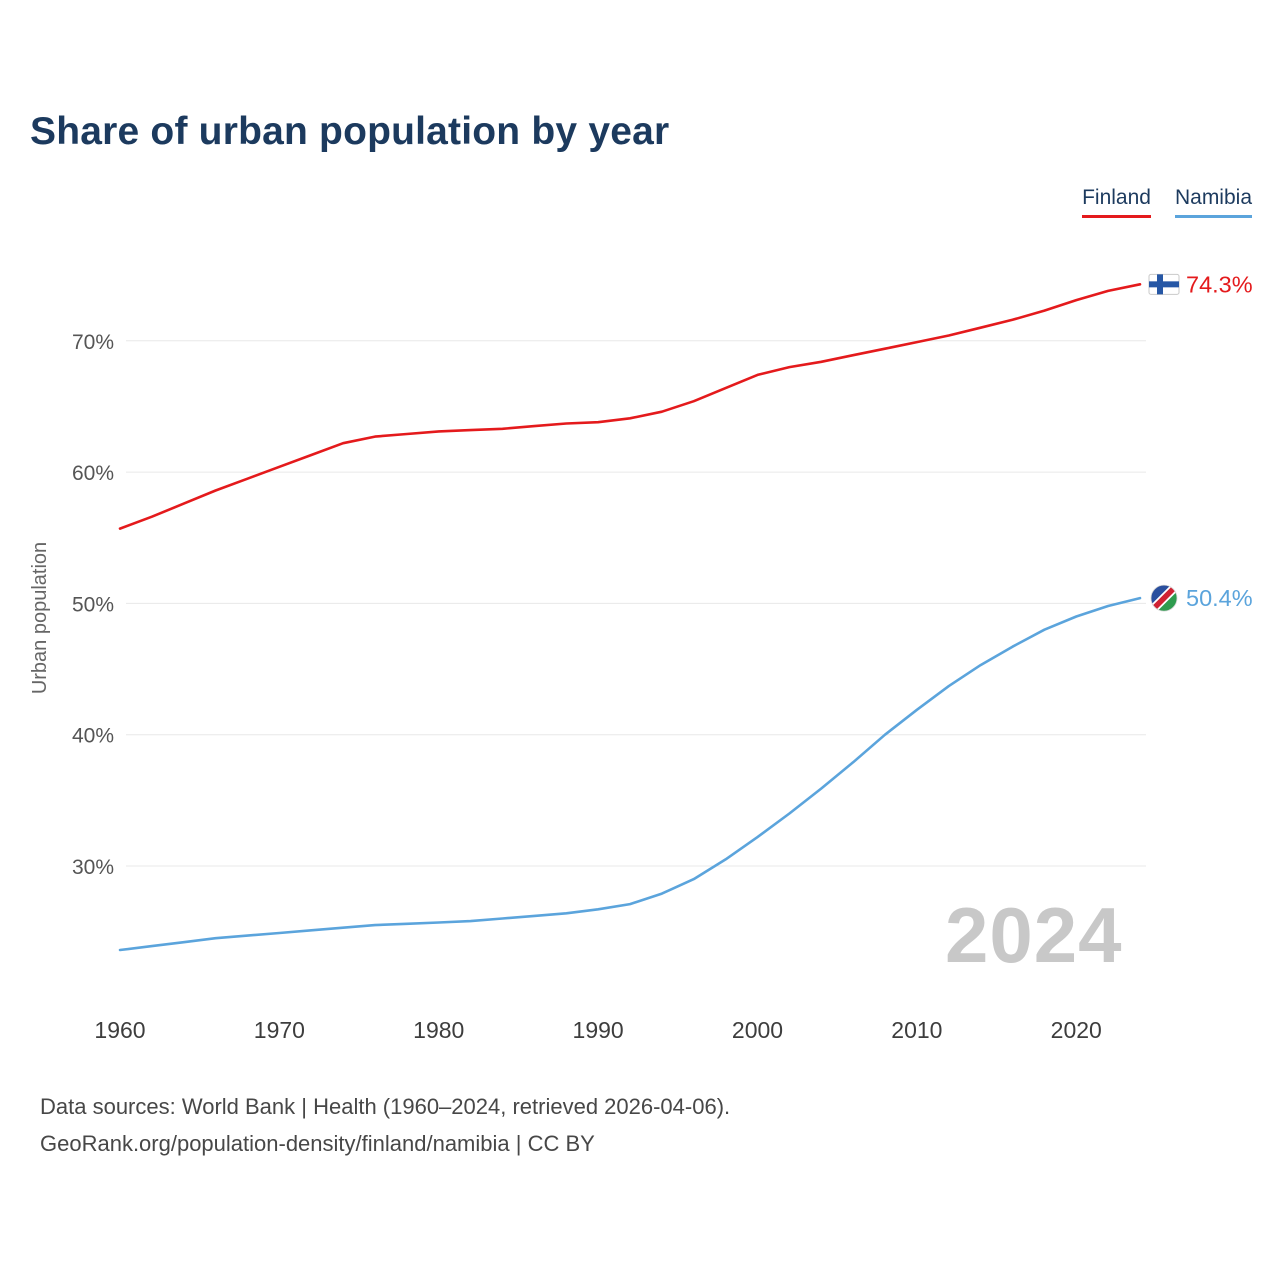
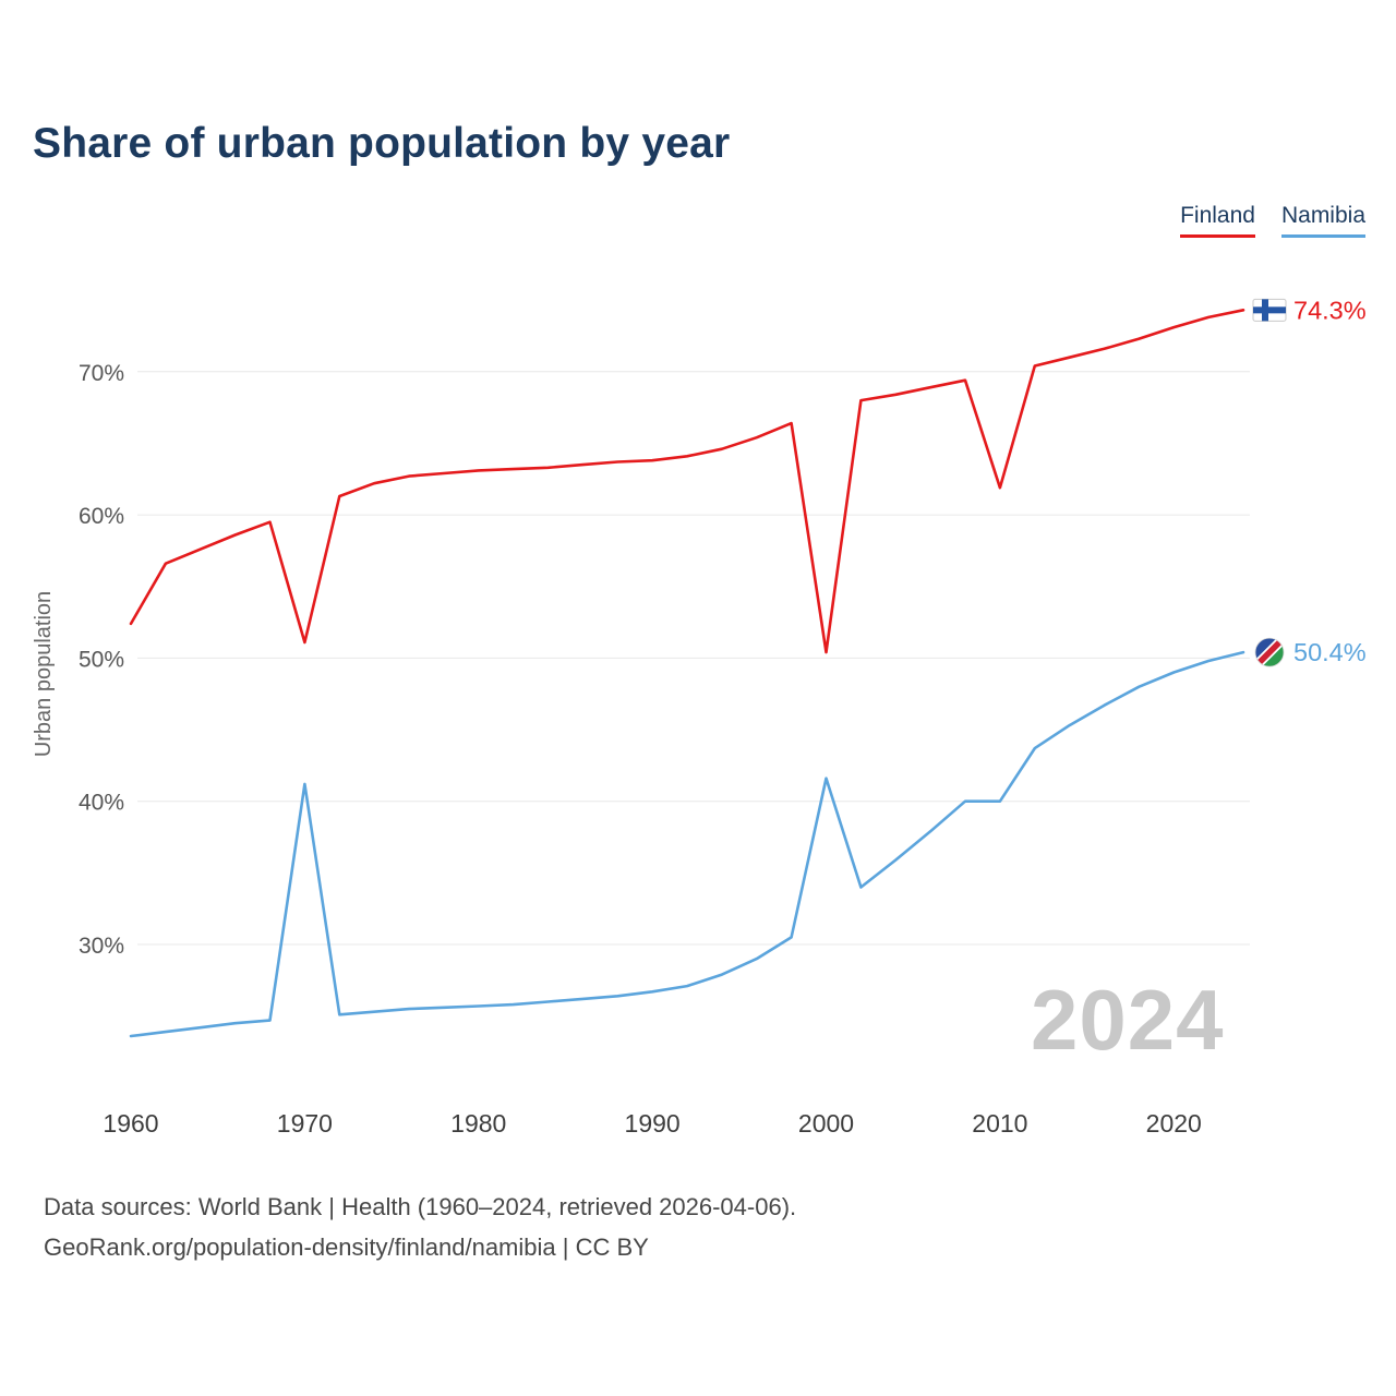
Finland/1960: 55.7% -> 52.4%
Finland/1970: 60.4% -> 51.1%
Namibia/1970: 24.9% -> 41.2%
Finland/2000: 67.4% -> 50.4%
Namibia/2000: 32.2% -> 41.6%
Finland/2010: 69.9% -> 61.9%
Namibia/2010: 41.9% -> 40.0%
